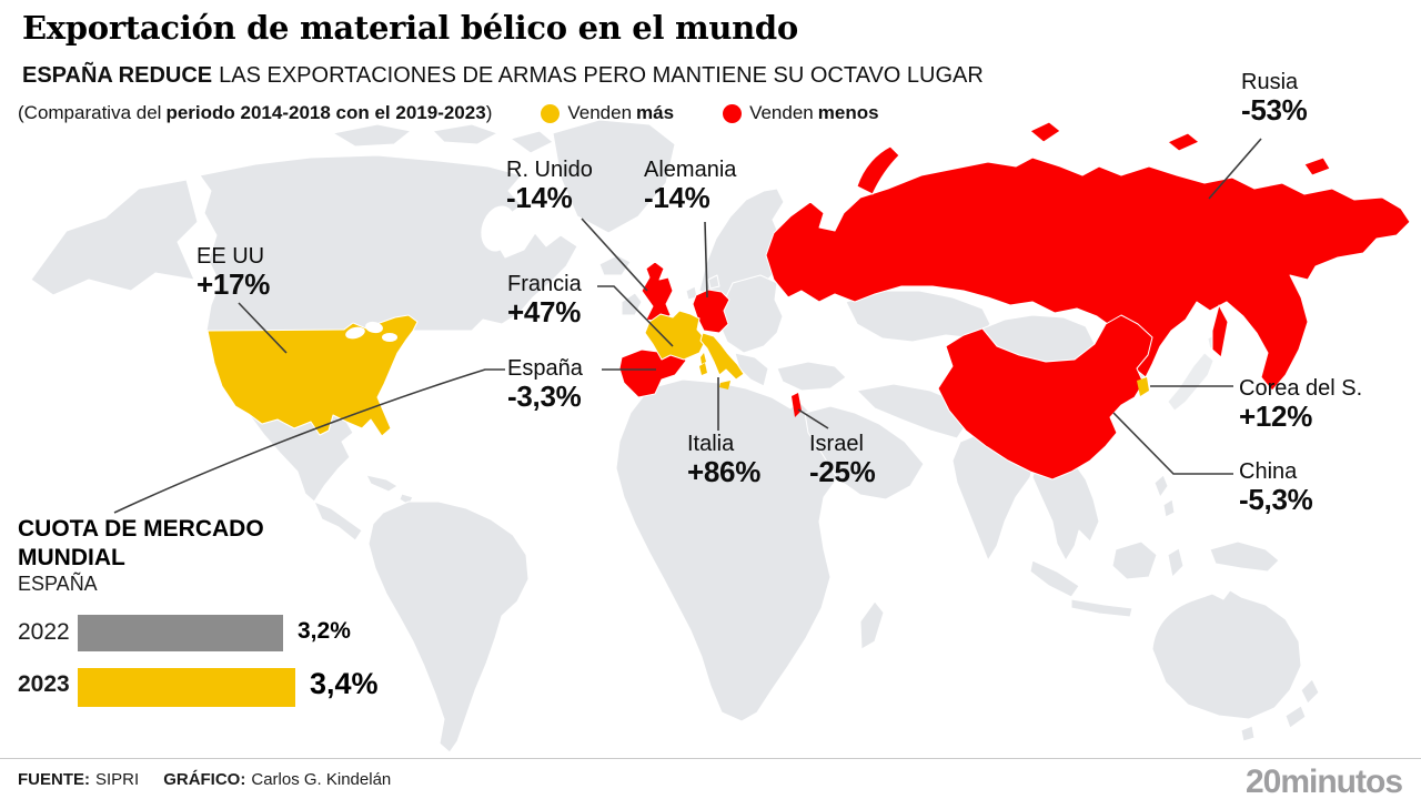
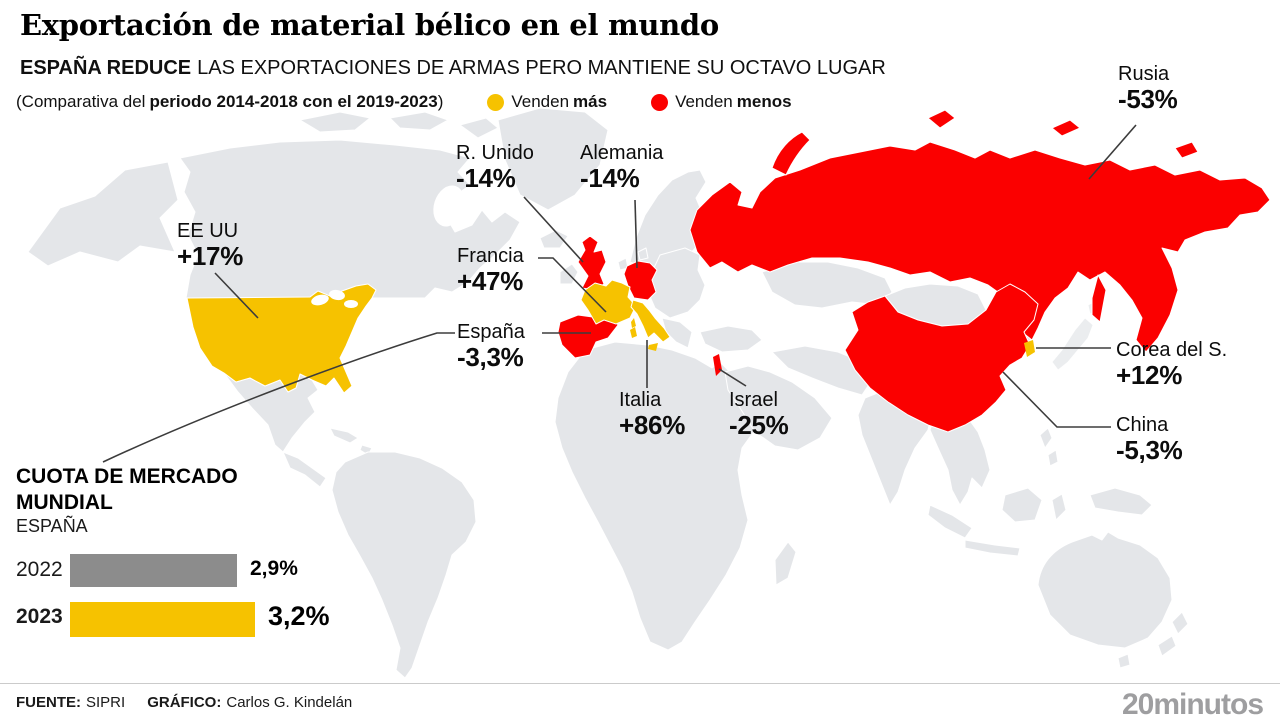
CUOTA DE MERCADO MUNDIAL/2022: 3,2% -> 2,9%
CUOTA DE MERCADO MUNDIAL/2023: 3,4% -> 3,2%
